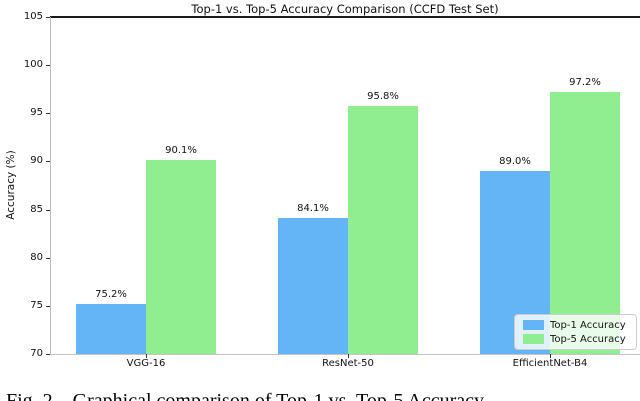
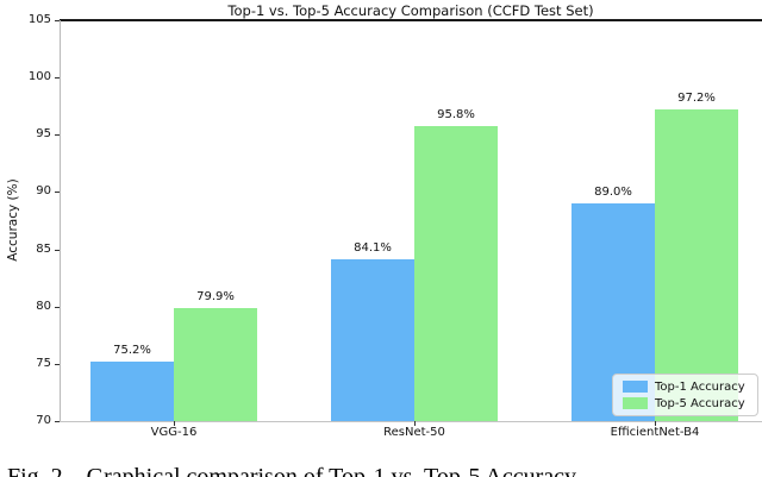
Top-5 Accuracy/VGG-16: 90.1% -> 79.9%
